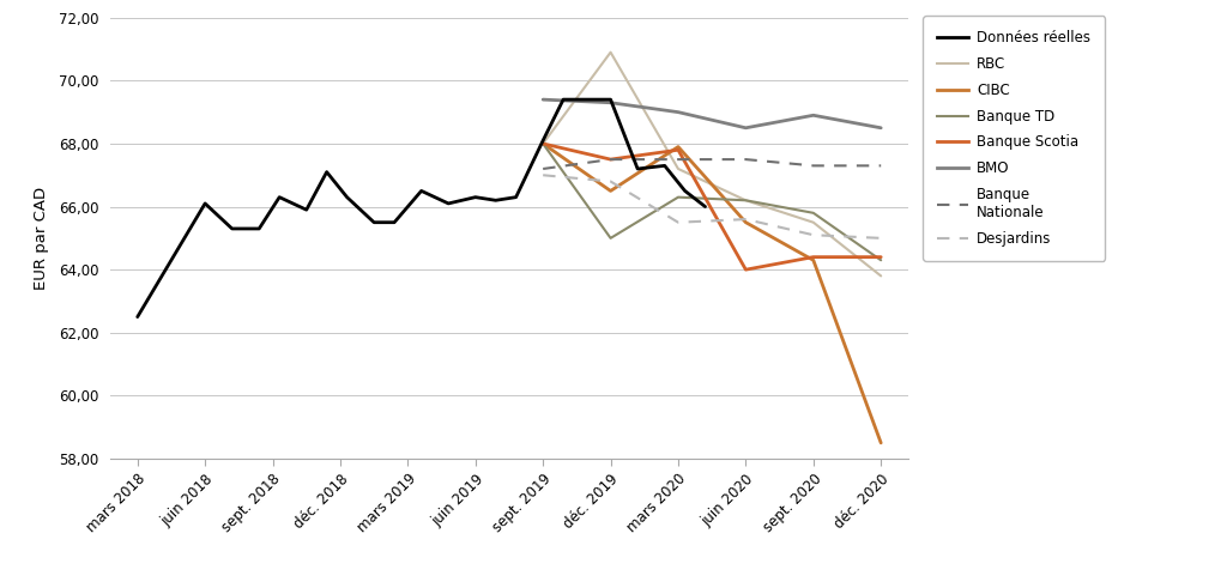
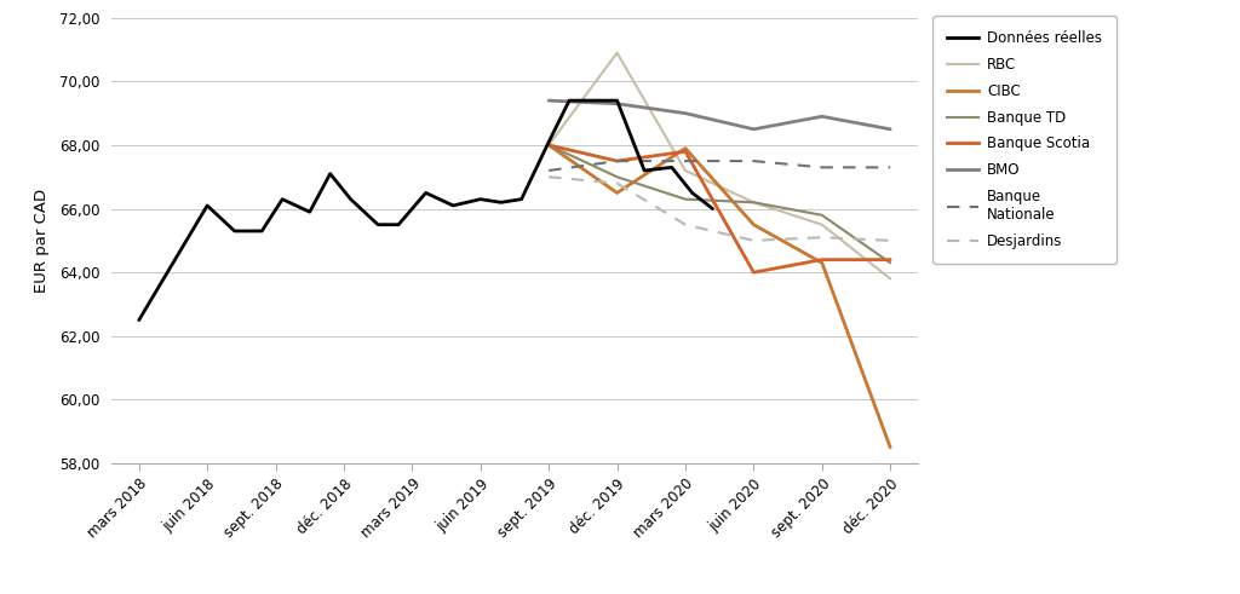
Banque TD/déc. 2019: 65,0 -> 67,0
Desjardins/juin 2020: 65,6 -> 65,0
